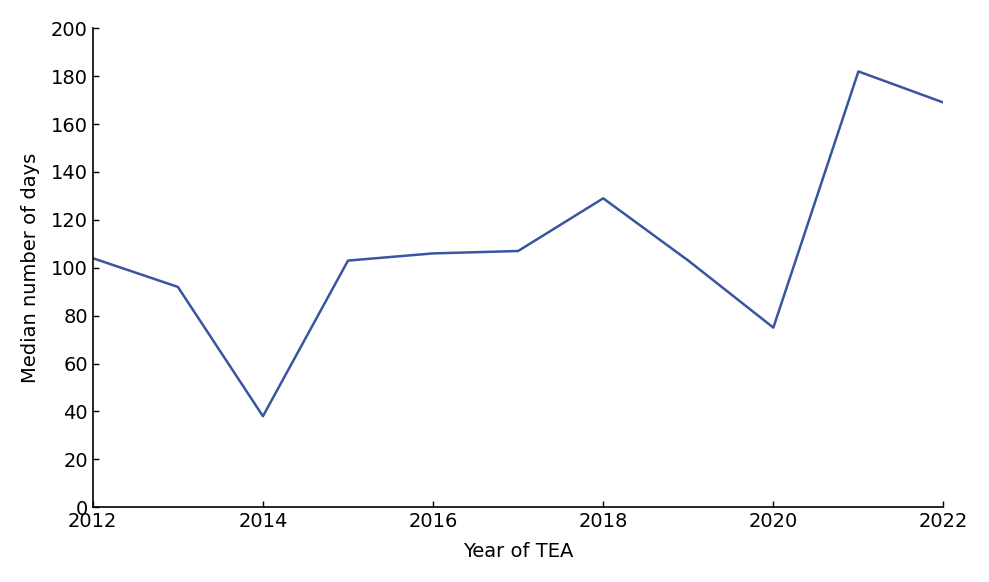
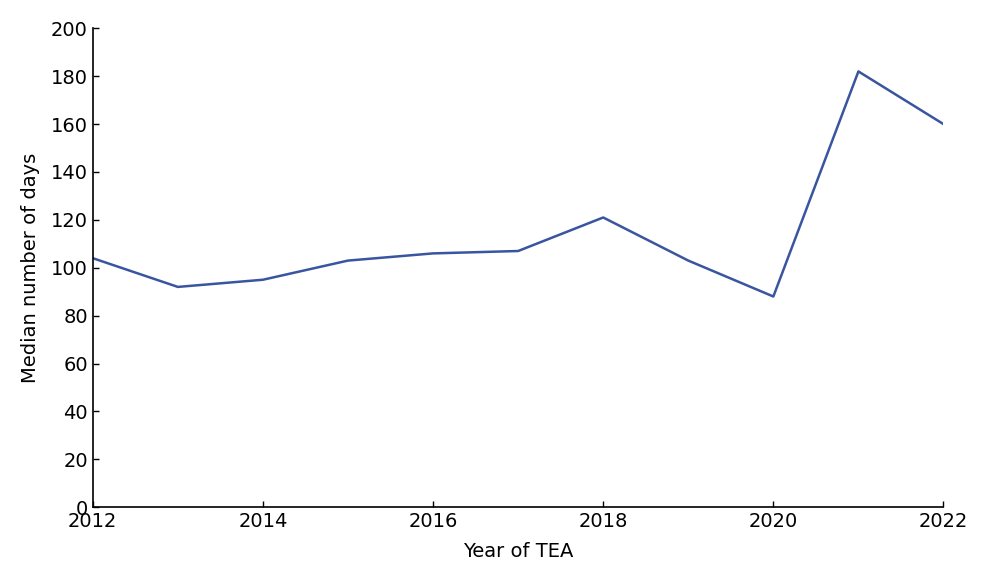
2014: 38 -> 95
2018: 129 -> 121
2020: 75 -> 88
2022: 169 -> 160
